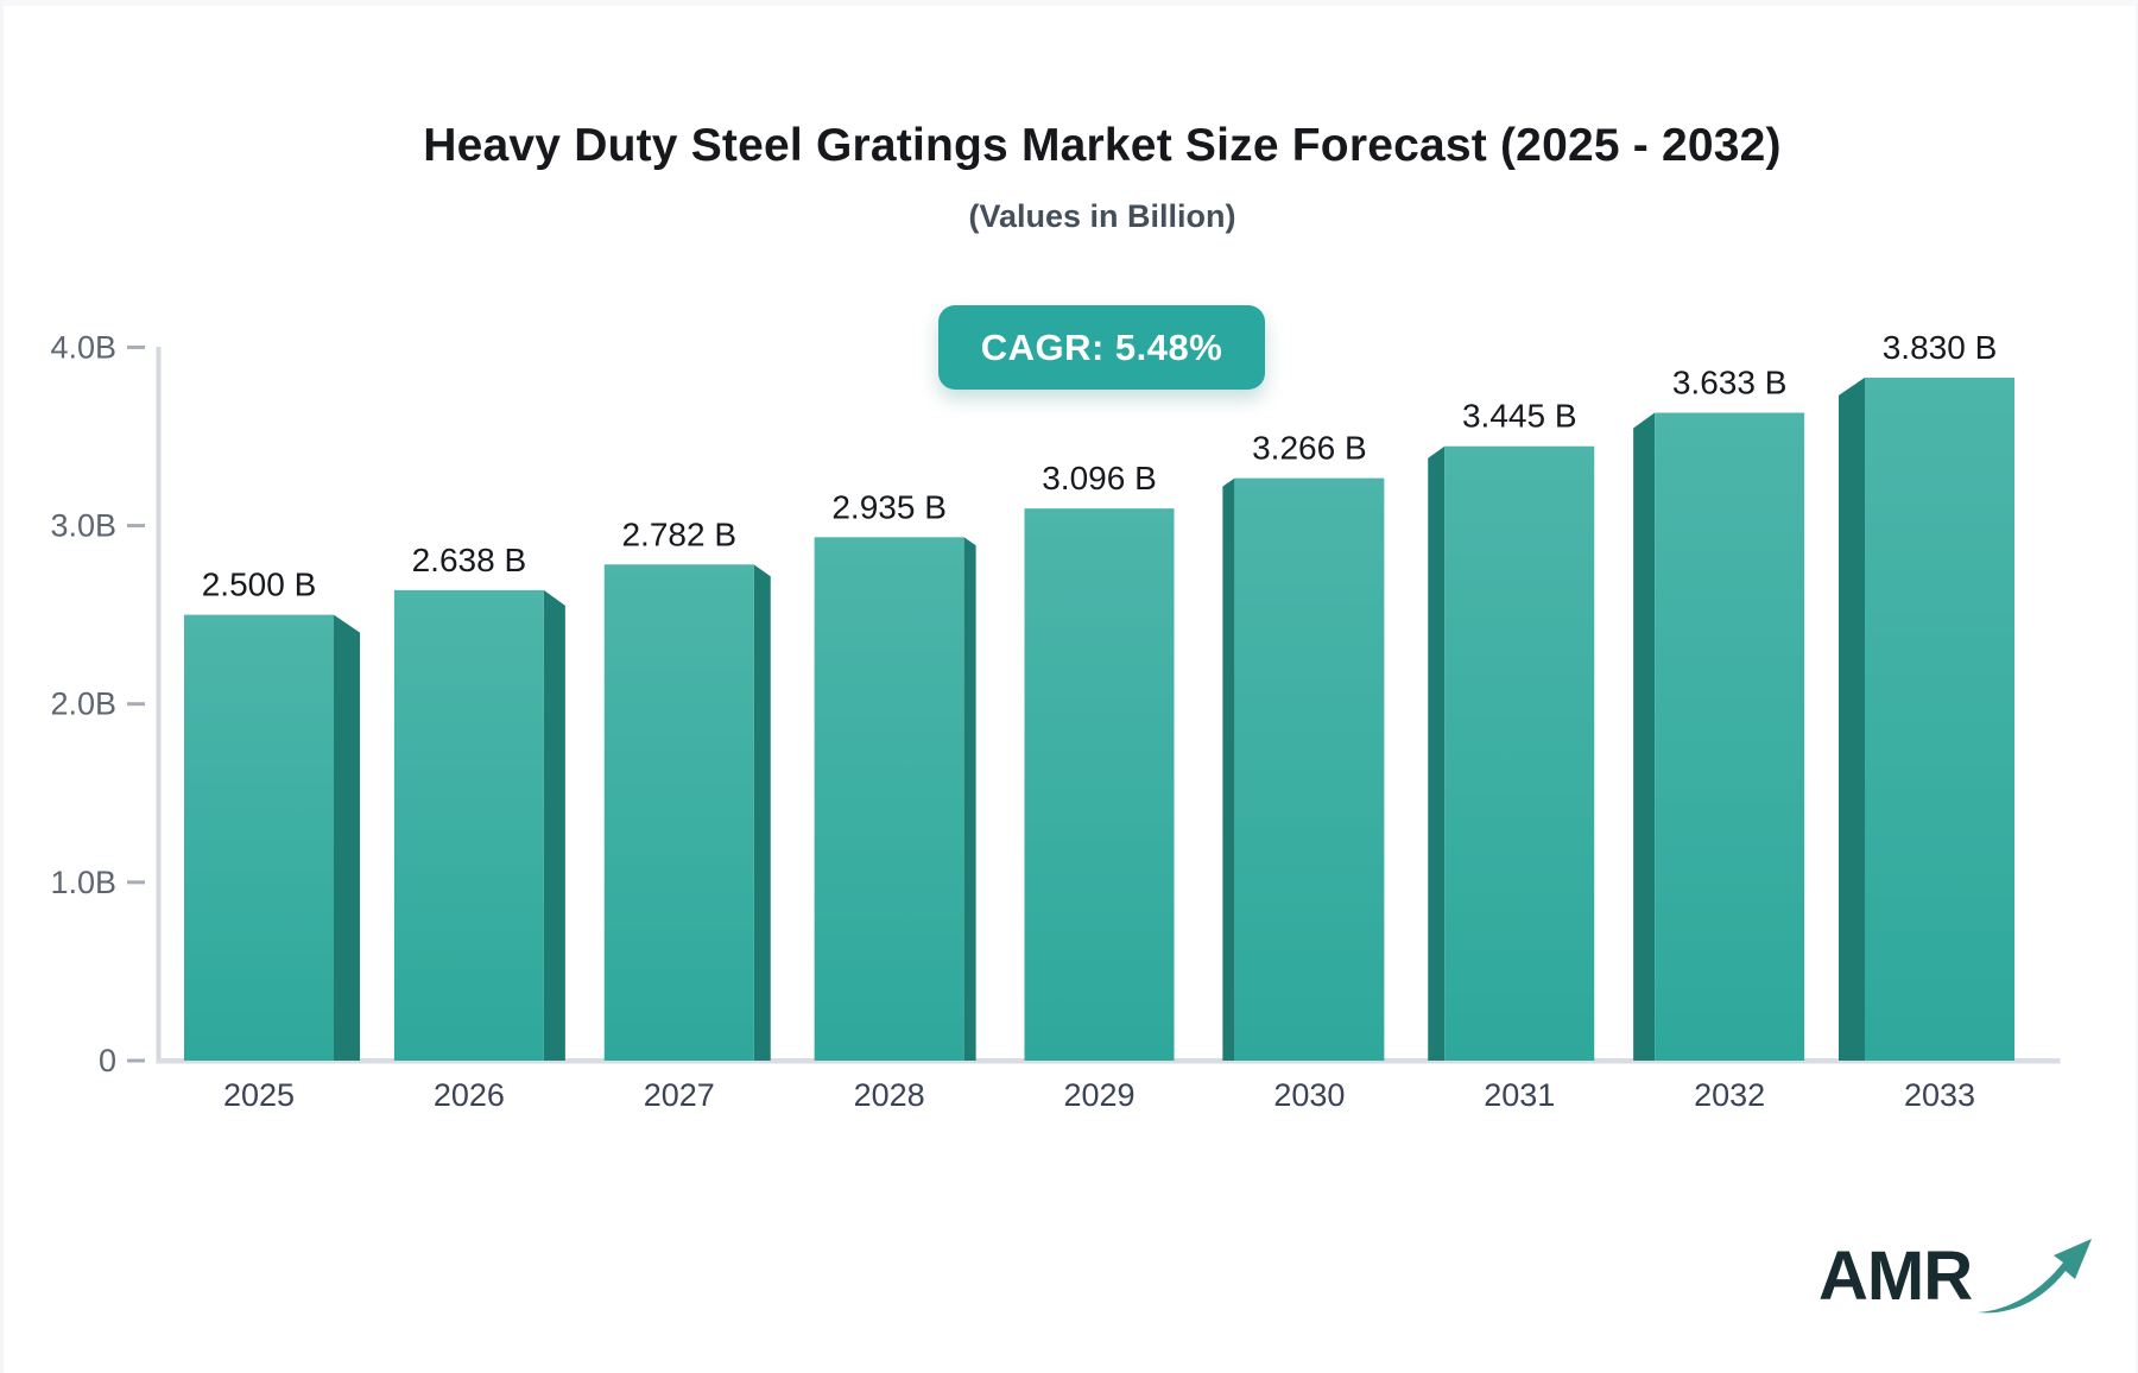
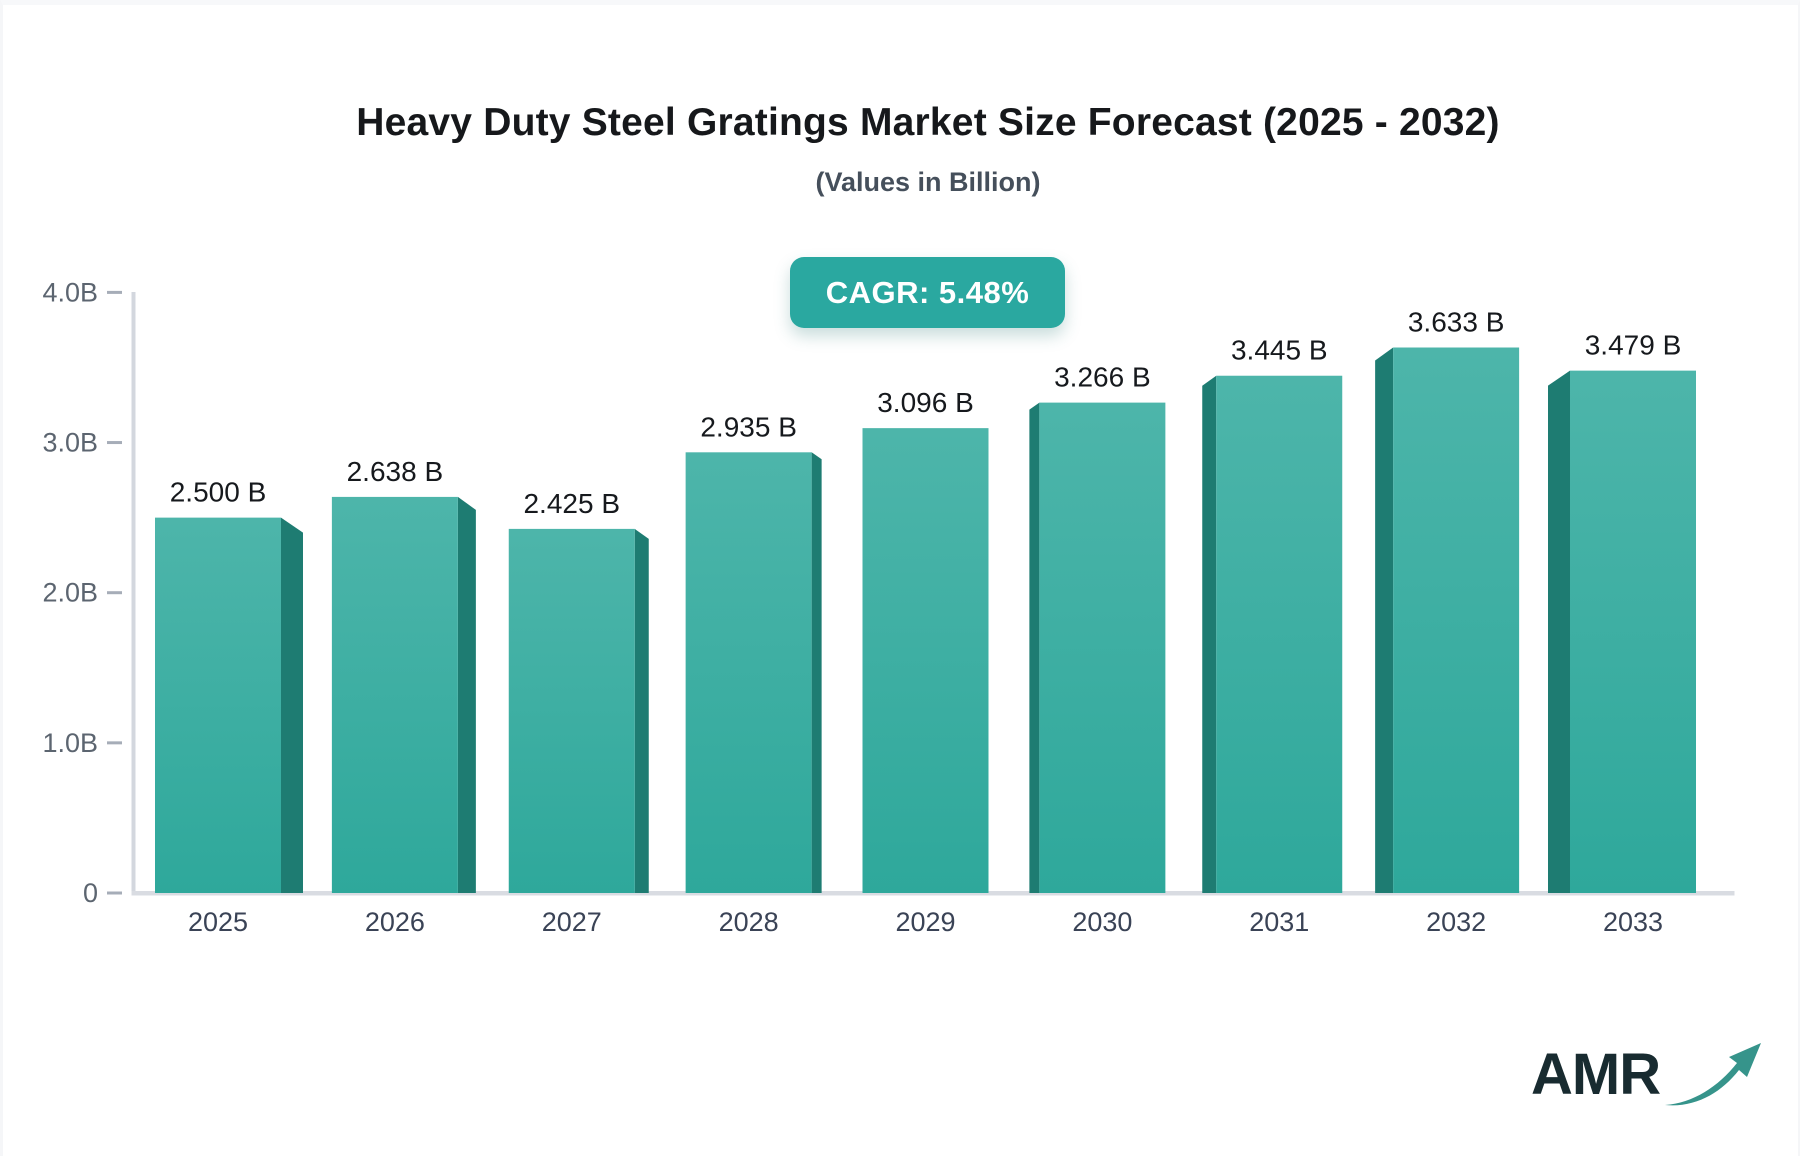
2027: 2.782 -> 2.425
2033: 3.830 -> 3.479
